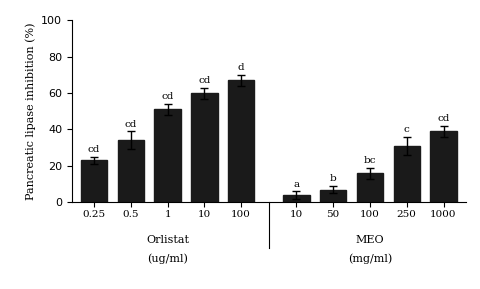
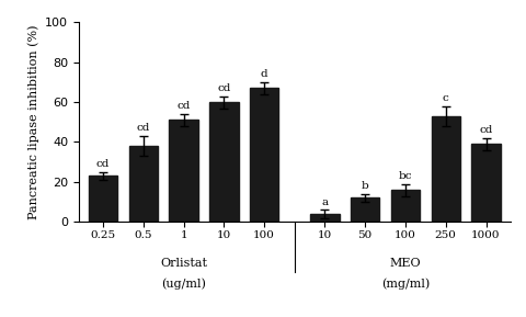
0.5: 34 -> 38
50: 7 -> 12
250: 31 -> 53
